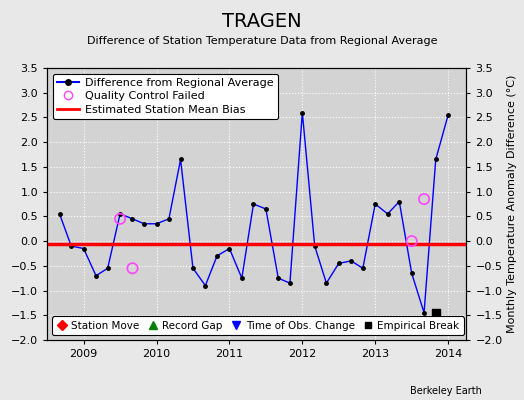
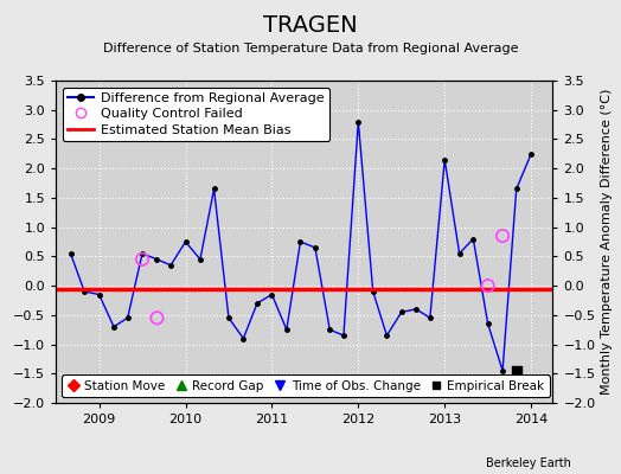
Time of Obs. Change/2010: 0.35 -> 0.75
Time of Obs. Change/2012: 2.60 -> 2.80
Time of Obs. Change/2013: 0.75 -> 2.15
Time of Obs. Change/2014: 2.55 -> 2.25
